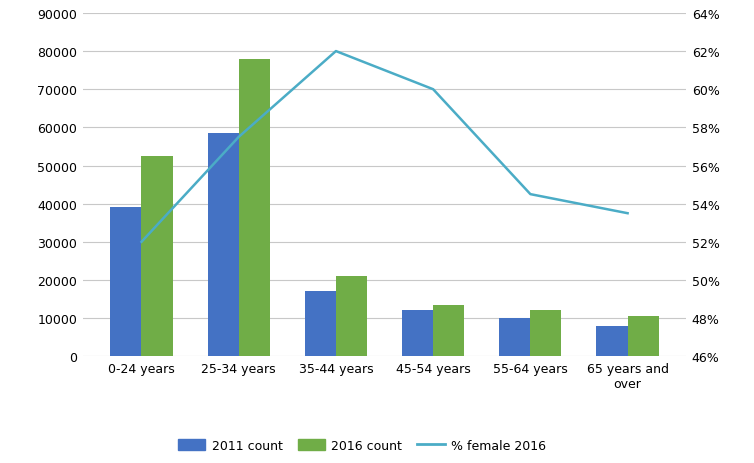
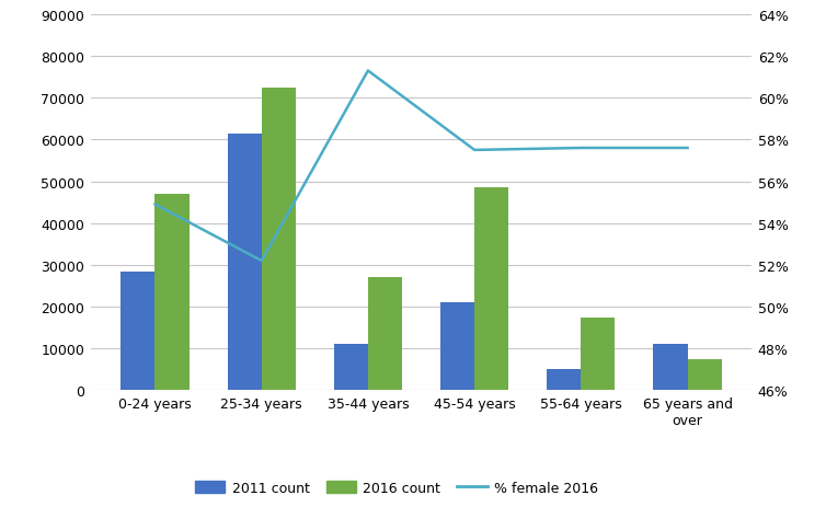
2011 count/0-24 years: 39000 -> 28500
% female 2016/0-24 years: 52.0% -> 54.9%
2016 count/0-24 years: 52500 -> 47000
2011 count/25-34 years: 58500 -> 61500
% female 2016/25-34 years: 57.5% -> 52.2%
2016 count/25-34 years: 78000 -> 72500
2011 count/35-44 years: 17000 -> 11000
% female 2016/35-44 years: 62.0% -> 61.3%
2016 count/35-44 years: 21000 -> 27000
2011 count/45-54 years: 12000 -> 21000
% female 2016/45-54 years: 60.0% -> 57.5%
2016 count/45-54 years: 13500 -> 48500
2011 count/55-64 years: 10000 -> 5000
% female 2016/55-64 years: 54.5% -> 57.6%
2016 count/55-64 years: 12000 -> 17500
2011 count/65 years and over: 8000 -> 11000
% female 2016/65 years and over: 53.5% -> 57.6%
2016 count/65 years and over: 10500 -> 7500
